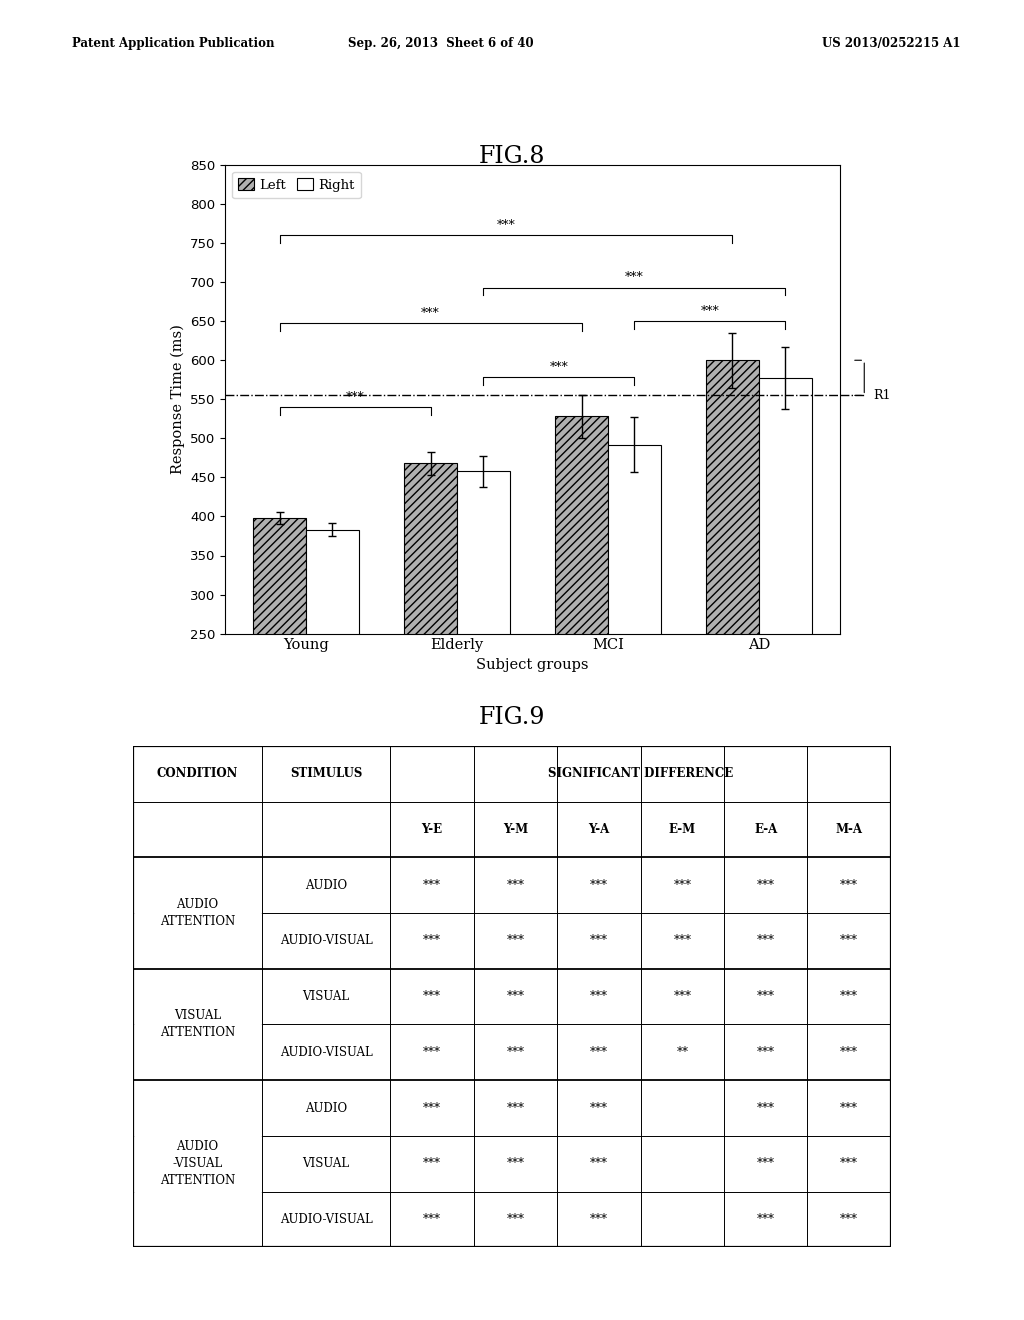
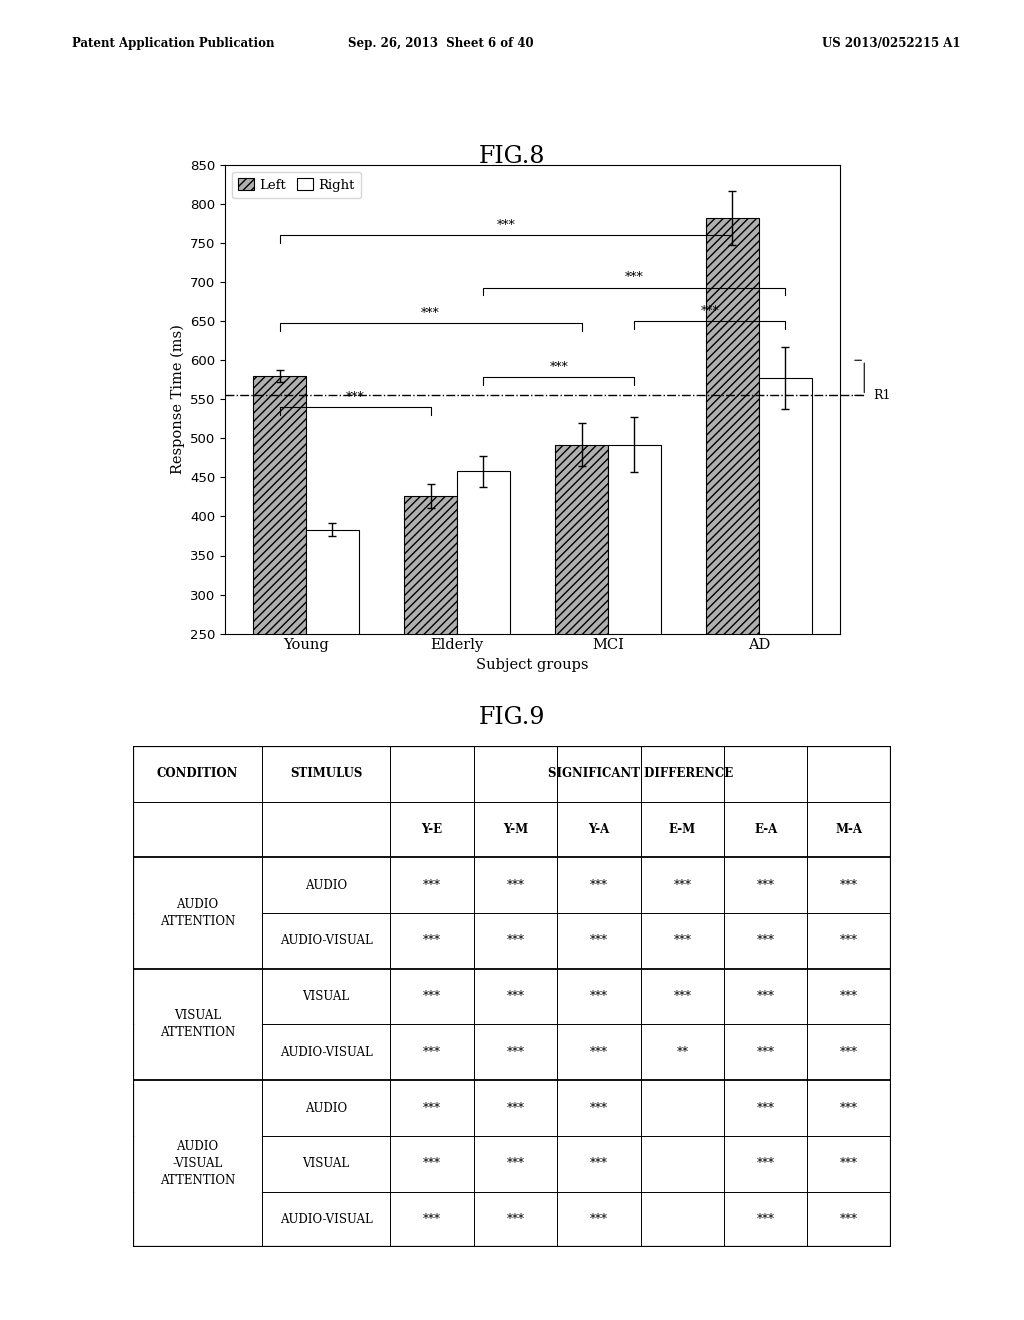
Left/Young: 398 -> 580
Left/Elderly: 468 -> 426
Left/MCI: 528 -> 492
Left/AD: 600 -> 782
